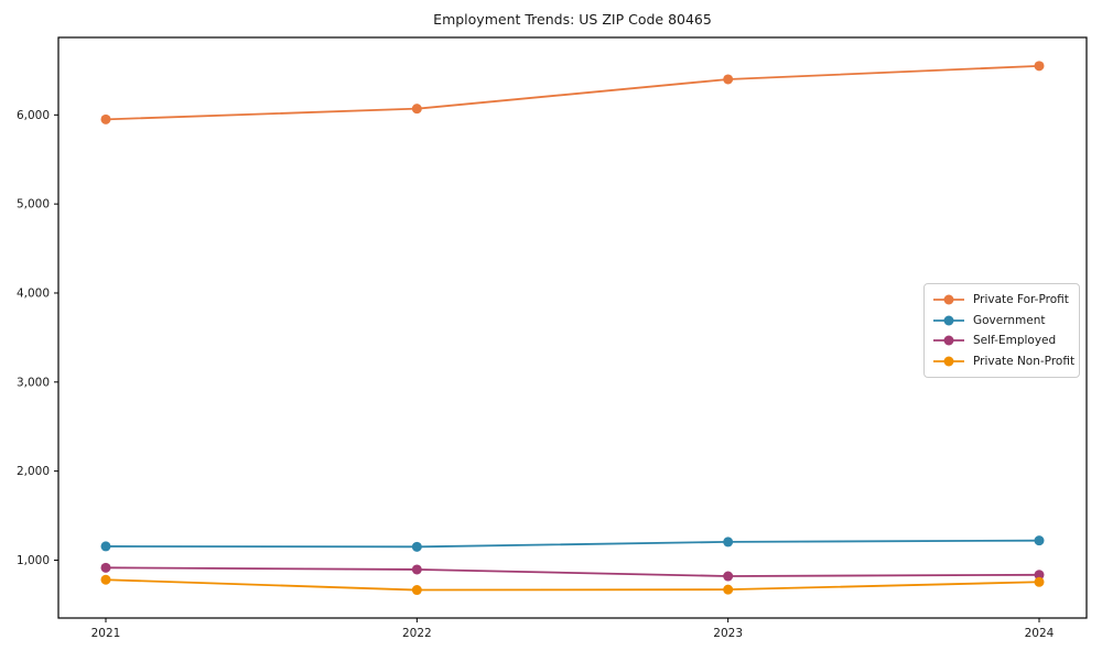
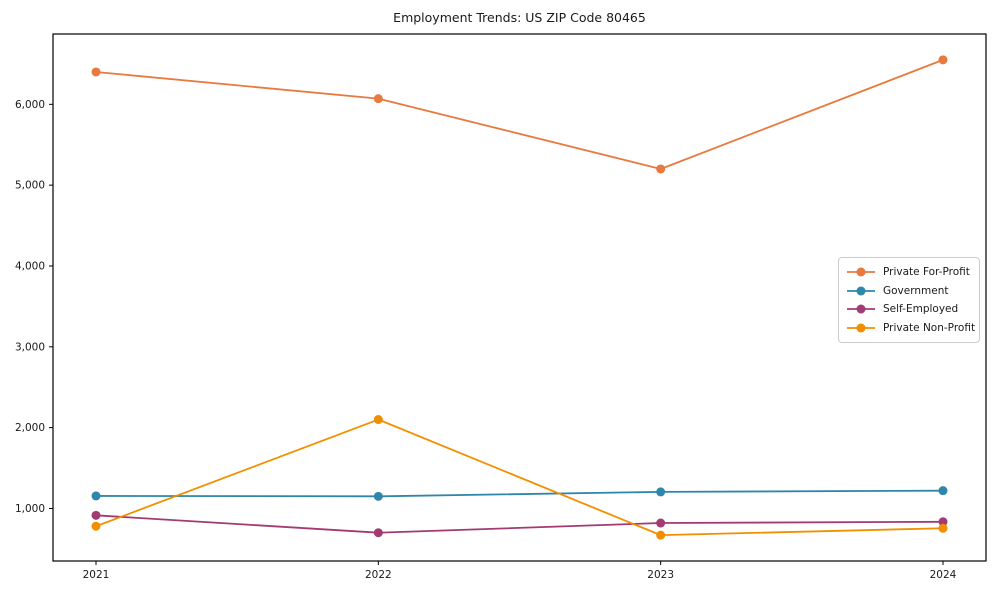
Private For-Profit/2021: 6000 -> 6400
Self-Employed/2022: 900 -> 700
Private Non-Profit/2022: 700 -> 2100
Private For-Profit/2023: 6400 -> 5200
